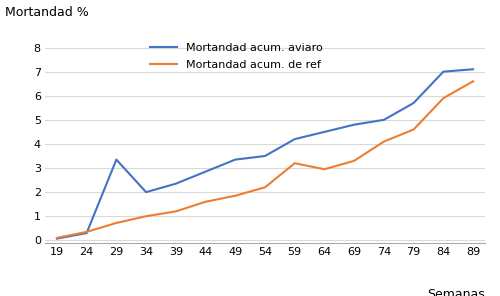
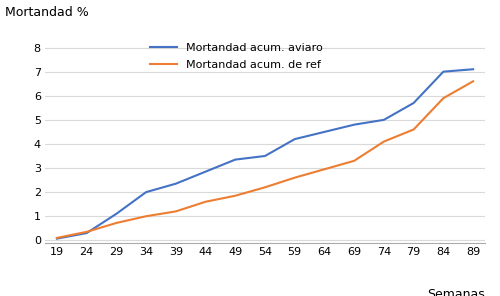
Mortandad acum. aviaro/29: 3.35 -> 1.10
Mortandad acum. de ref/59: 3.20 -> 2.60
